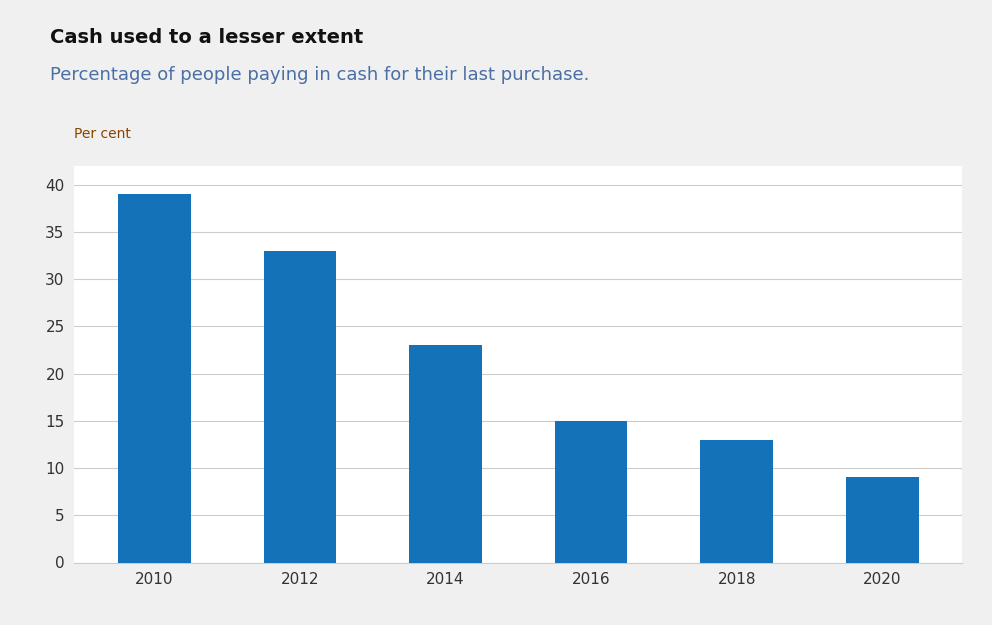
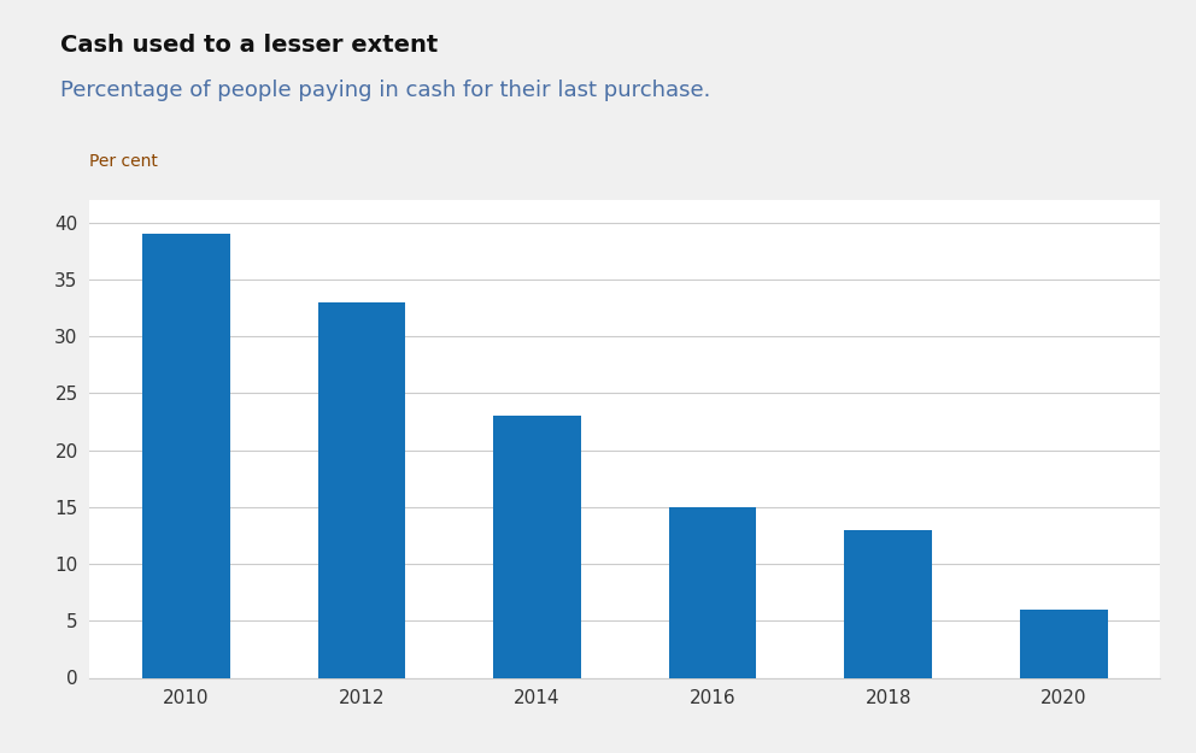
2020: 9 -> 6
